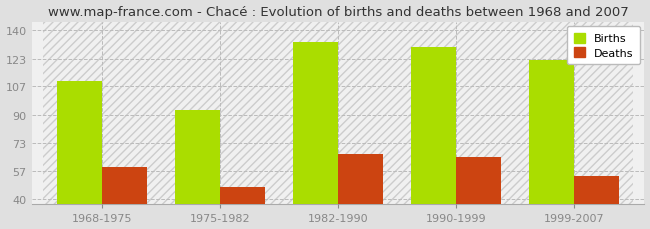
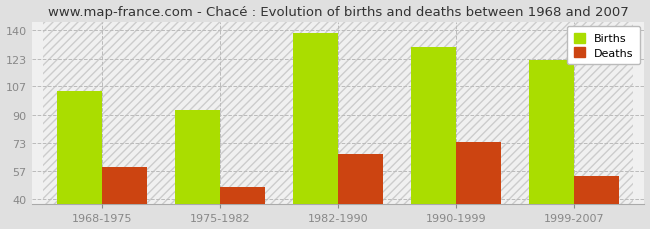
Births/1968-1975: 110 -> 104
Births/1982-1990: 133 -> 138
Deaths/1990-1999: 65 -> 74
